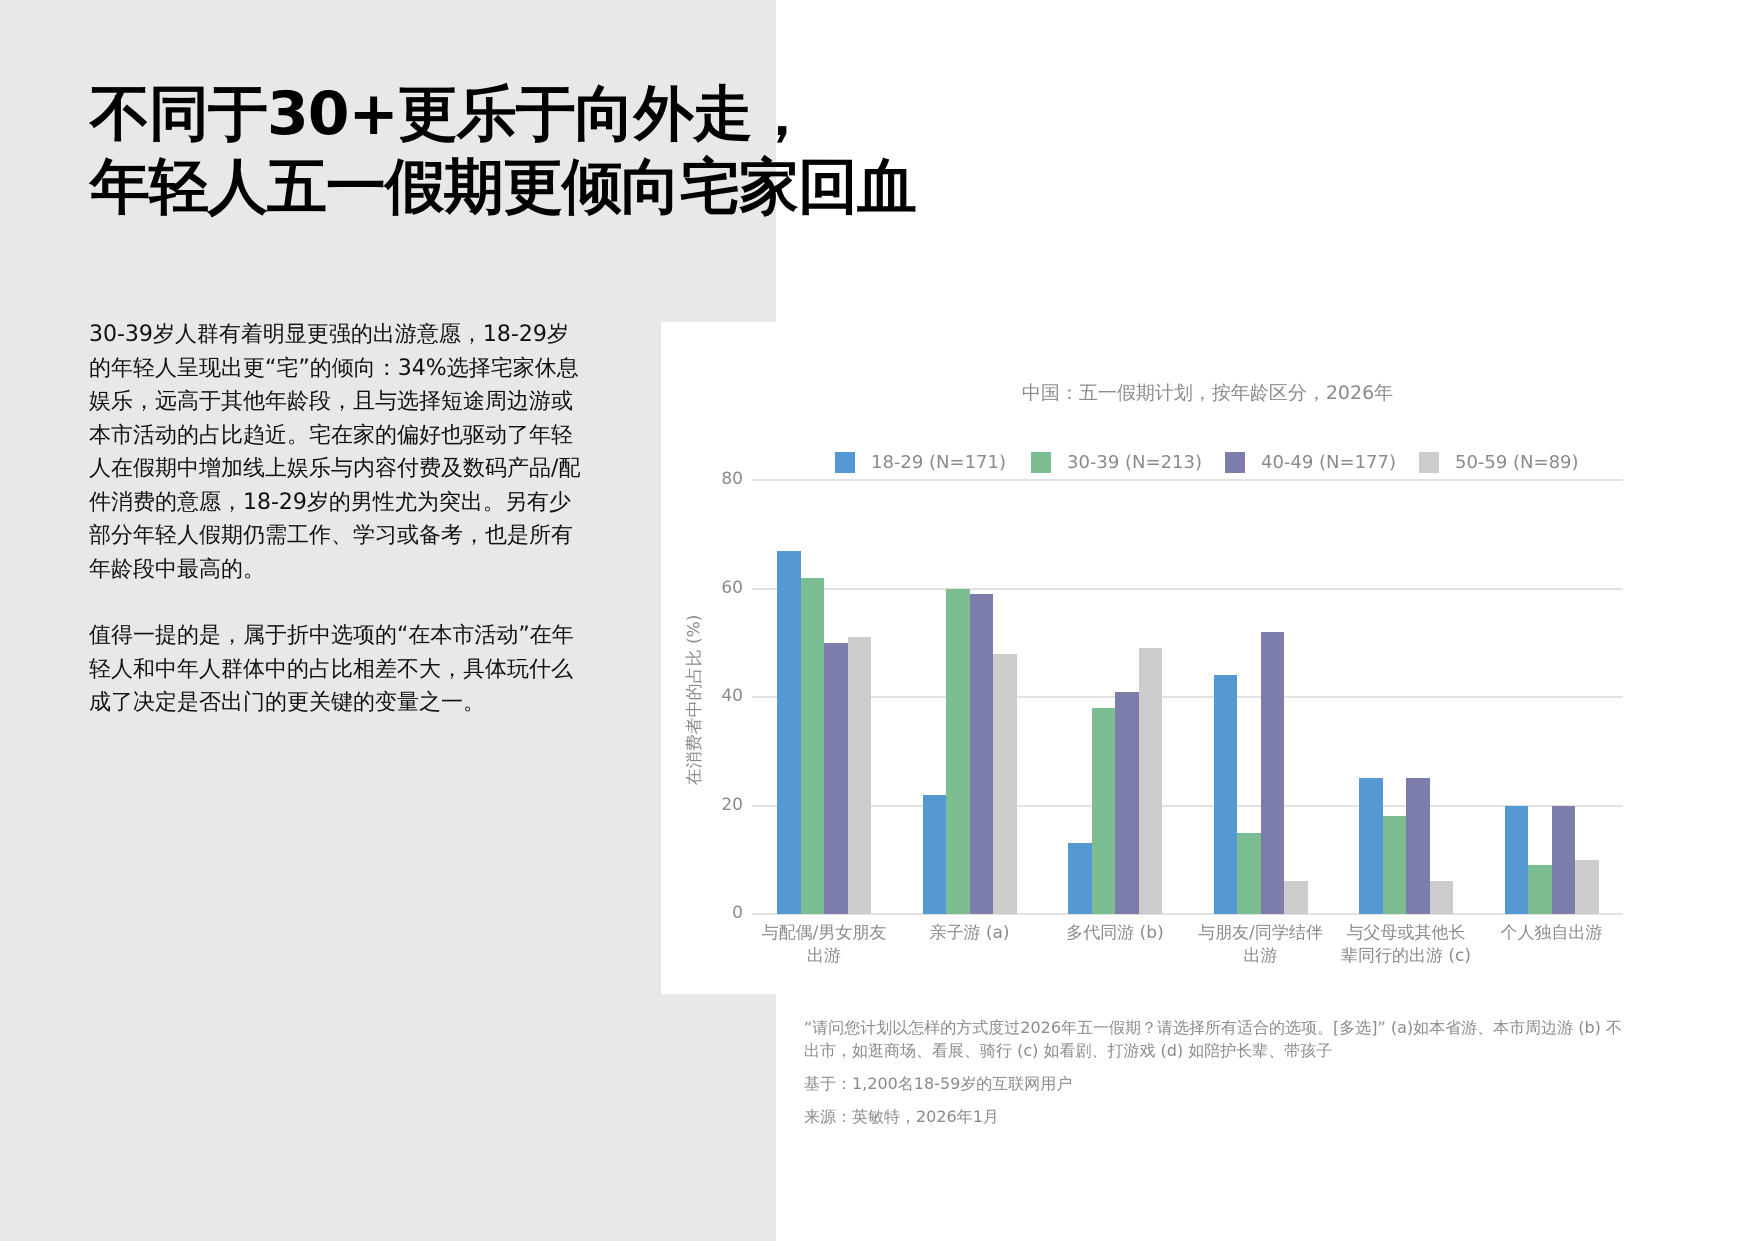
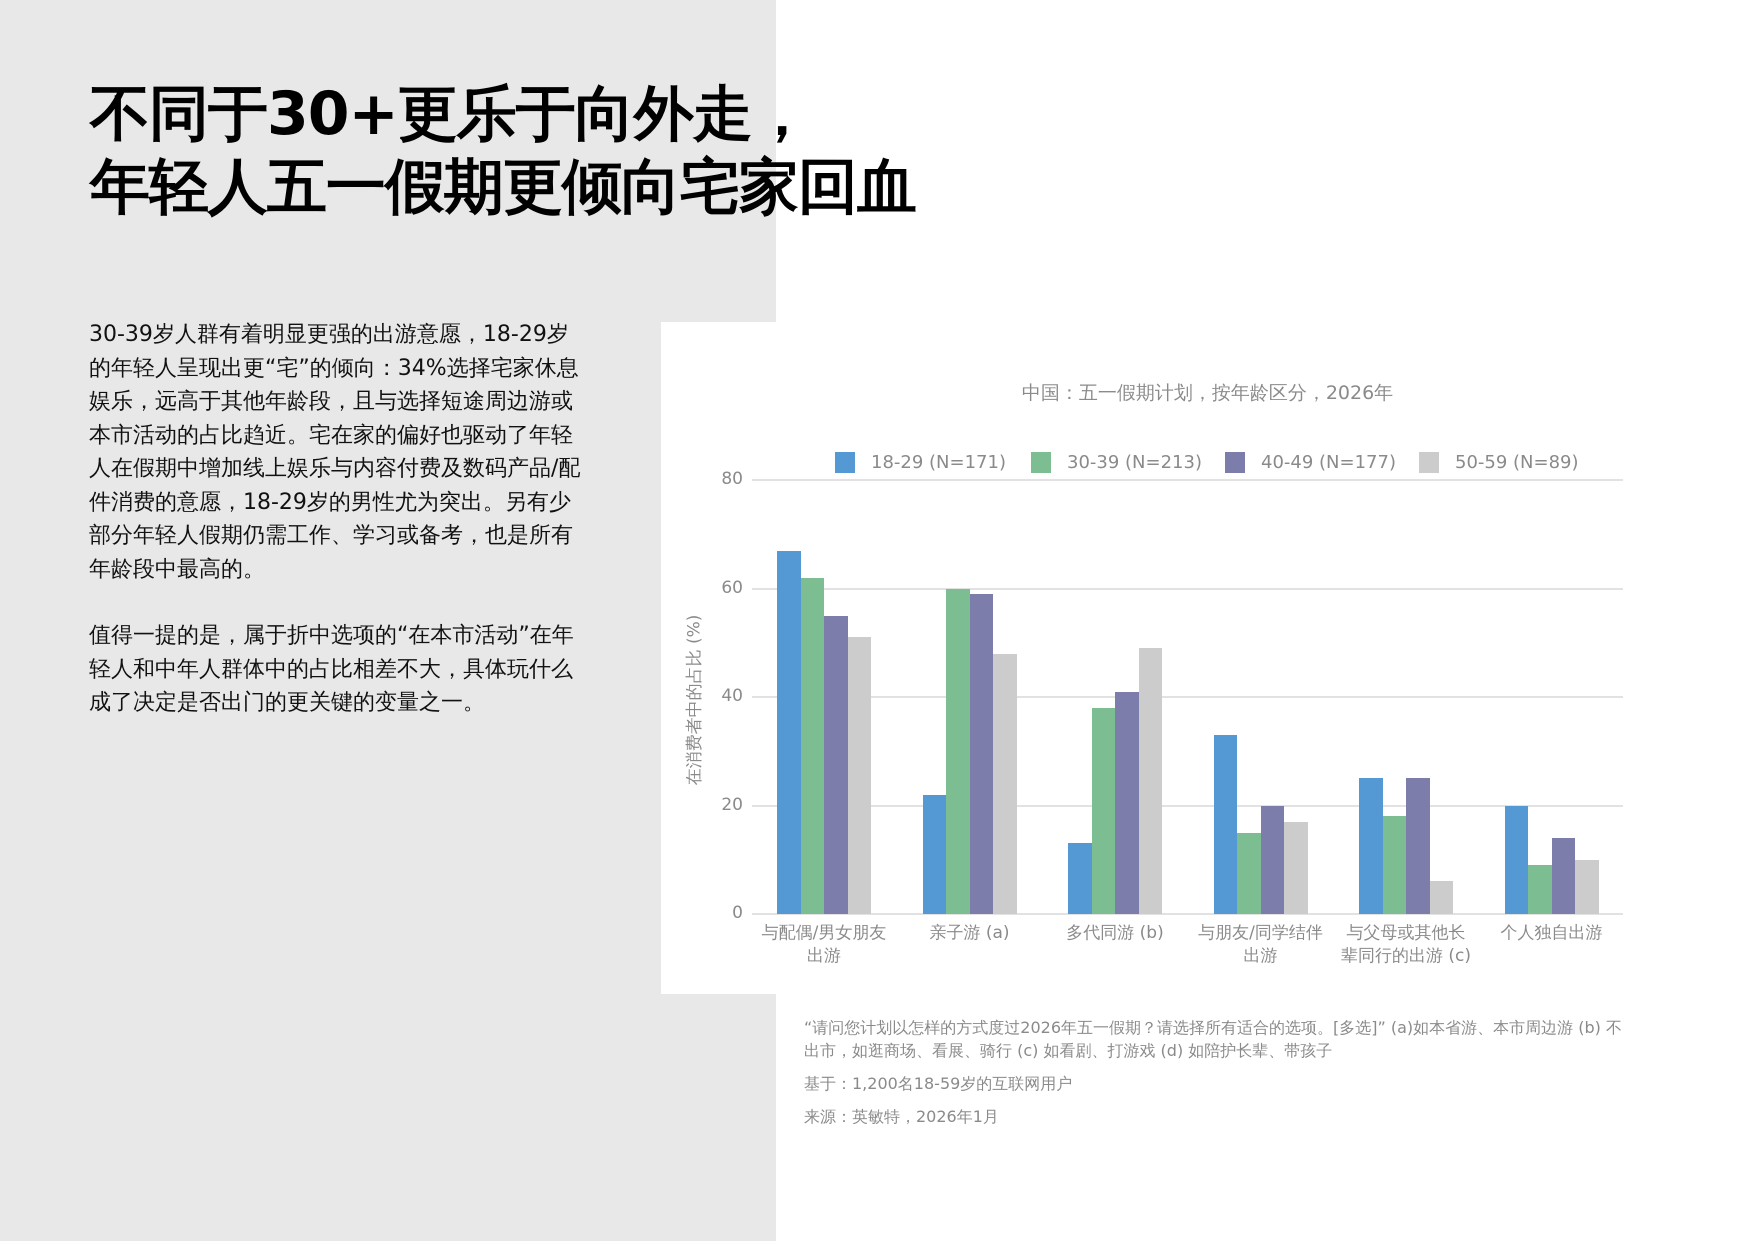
40-49 (N=177)/与配偶/男女朋友出游: 50 -> 55
18-29 (N=171)/与朋友/同学结伴出游: 44 -> 33
40-49 (N=177)/与朋友/同学结伴出游: 52 -> 20
50-59 (N=89)/与朋友/同学结伴出游: 6 -> 17
40-49 (N=177)/个人独自出游: 20 -> 14
